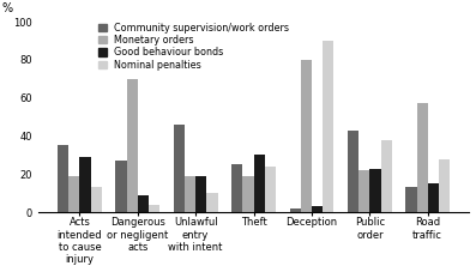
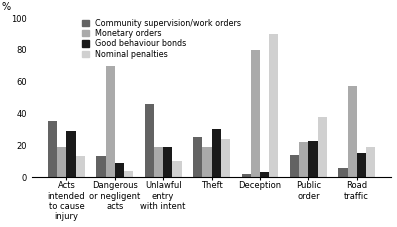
Community supervision/work orders/Dangerous or negligent acts: 27 -> 13
Community supervision/work orders/Public order: 43 -> 14
Community supervision/work orders/Road traffic: 13 -> 6
Nominal penalties/Road traffic: 28 -> 19
